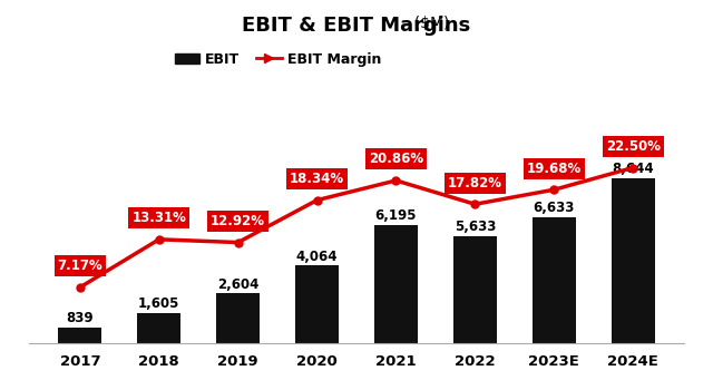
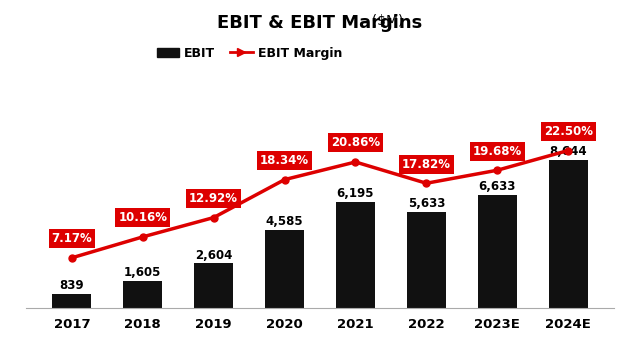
EBIT Margin/2018: 13.31% -> 10.16%
EBIT/2020: 4,064 -> 4,585
